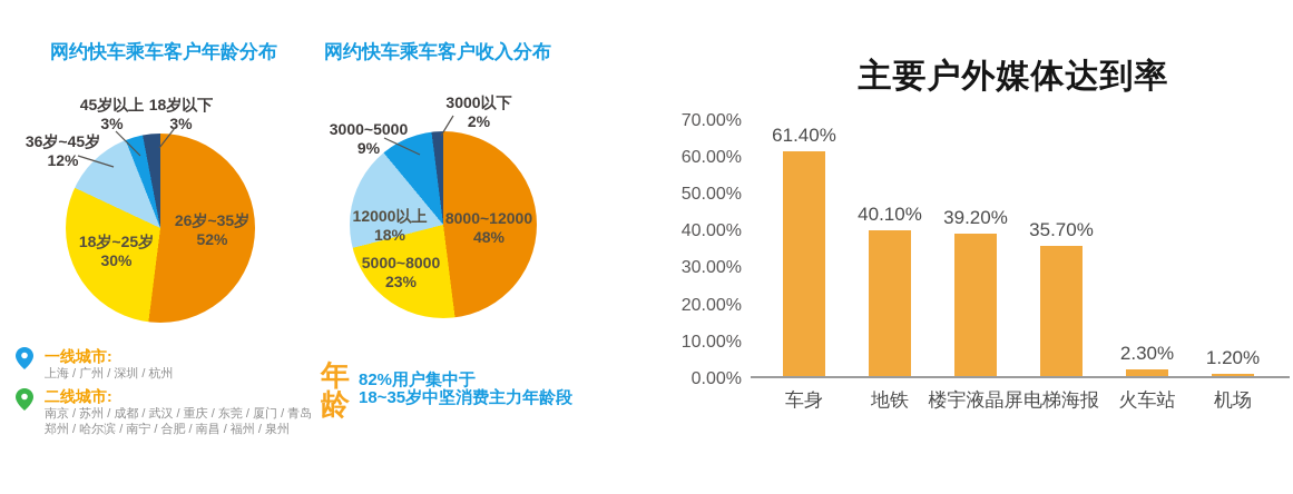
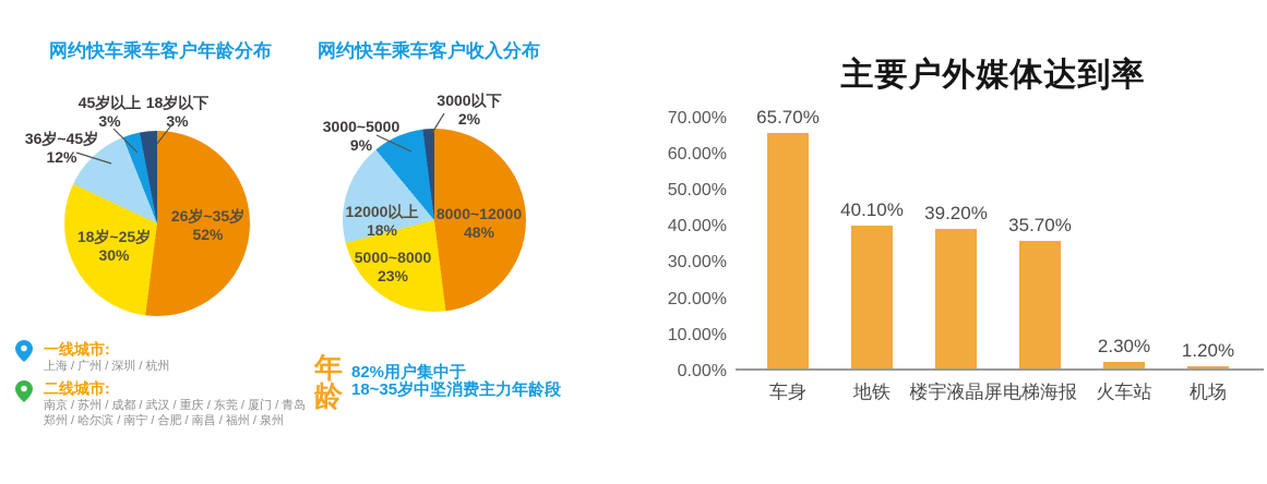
主要户外媒体达到率/车身: 61.40% -> 65.70%
